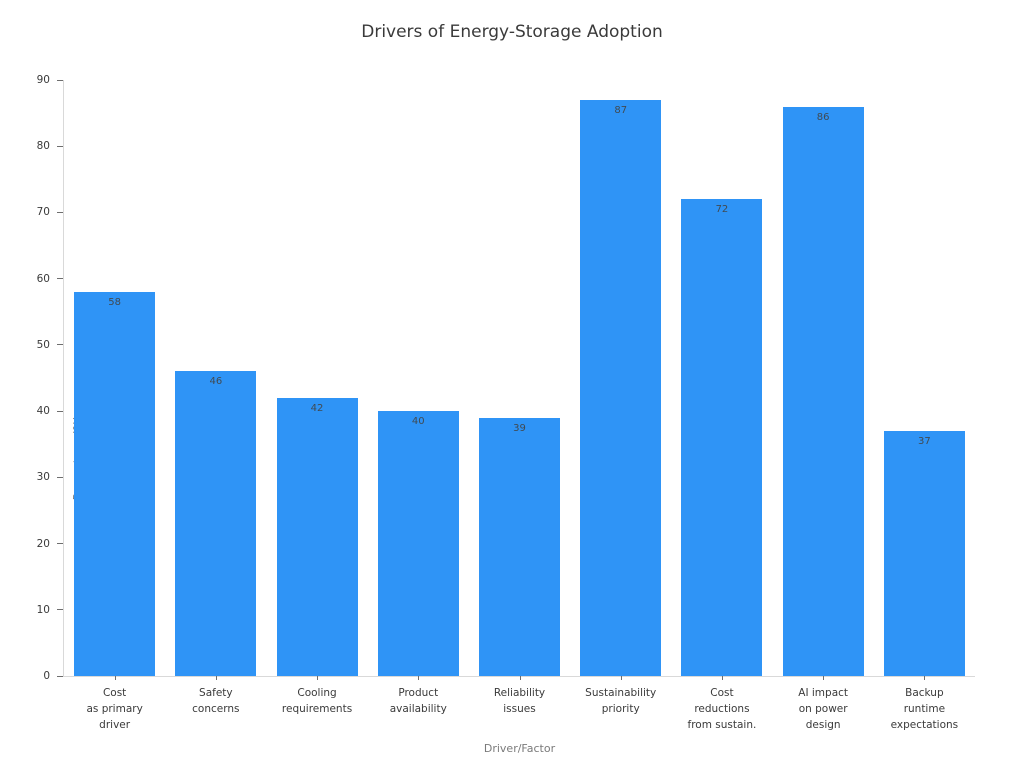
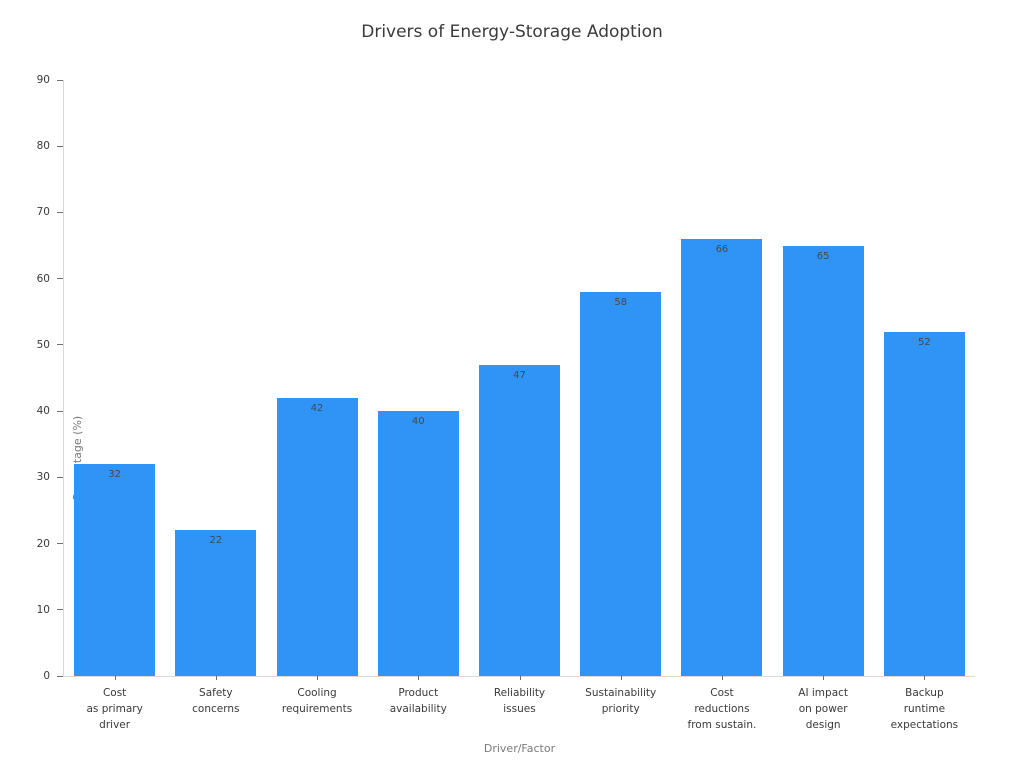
Cost as primary driver: 58 -> 32
Safety concerns: 46 -> 22
Reliability issues: 39 -> 47
Sustainability priority: 87 -> 58
Cost reductions from sustain.: 72 -> 66
AI impact on power design: 86 -> 65
Backup runtime expectations: 37 -> 52
